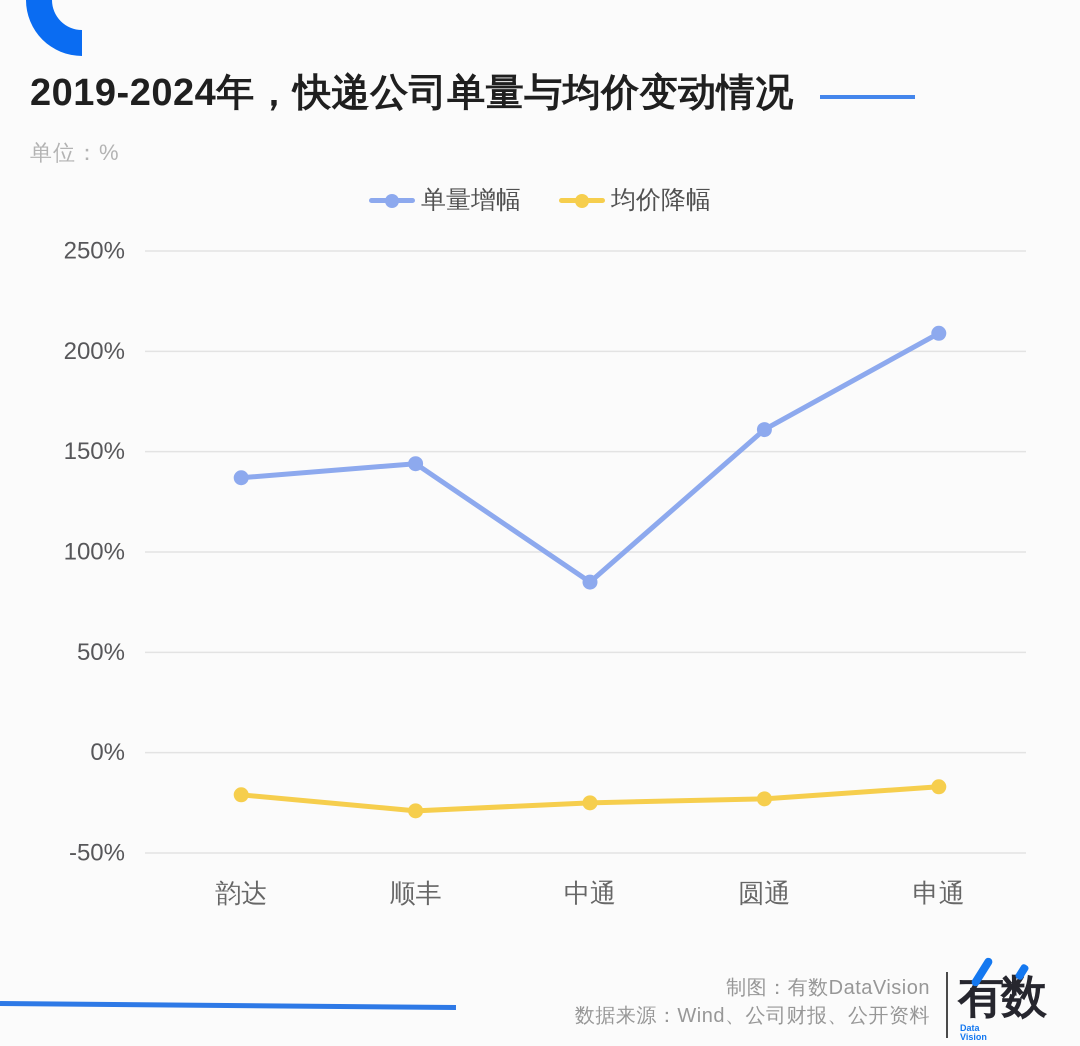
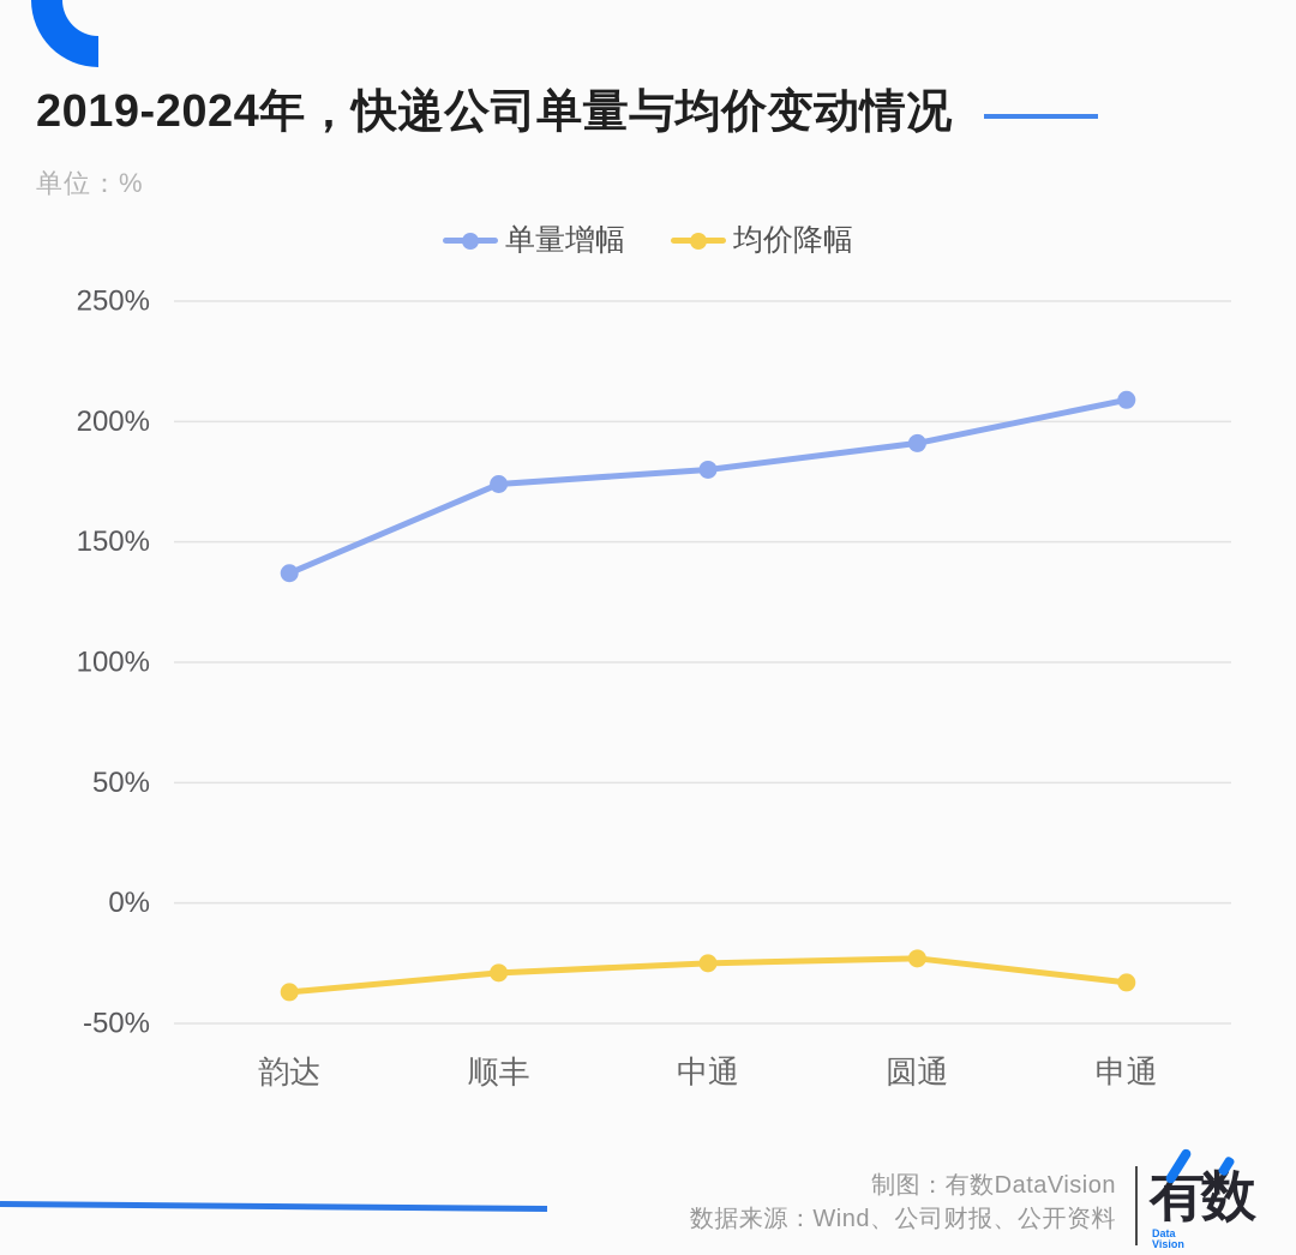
均价降幅/韵达: -21% -> -37%
单量增幅/顺丰: 144% -> 174%
单量增幅/中通: 85% -> 180%
单量增幅/圆通: 161% -> 191%
均价降幅/申通: -17% -> -33%
